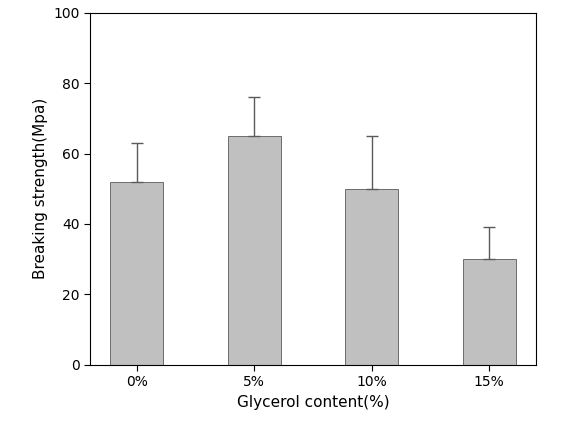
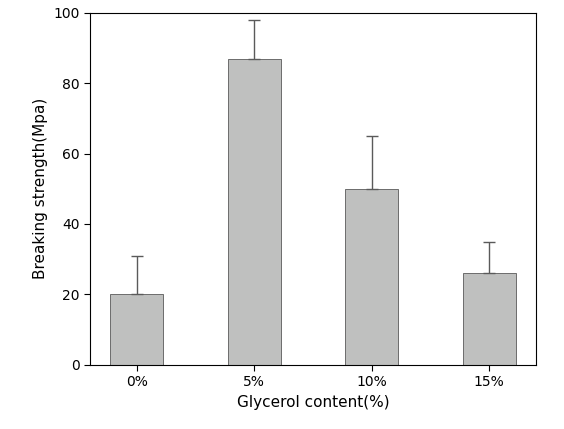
0%: 52 -> 20
5%: 65 -> 87
15%: 30 -> 26
